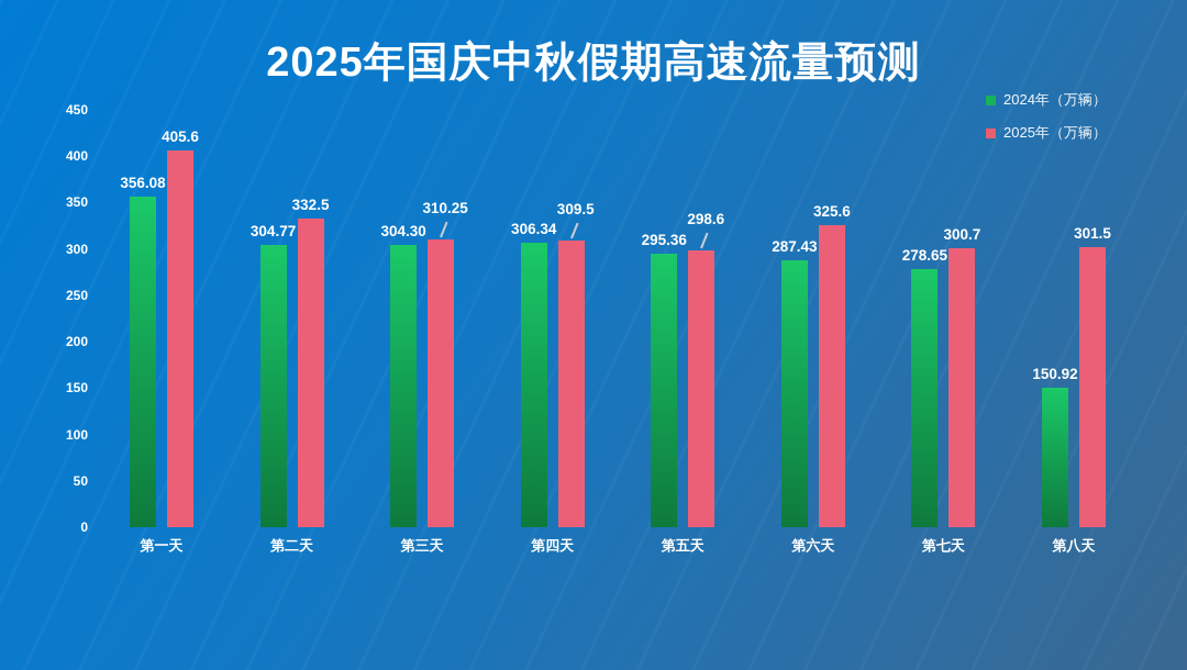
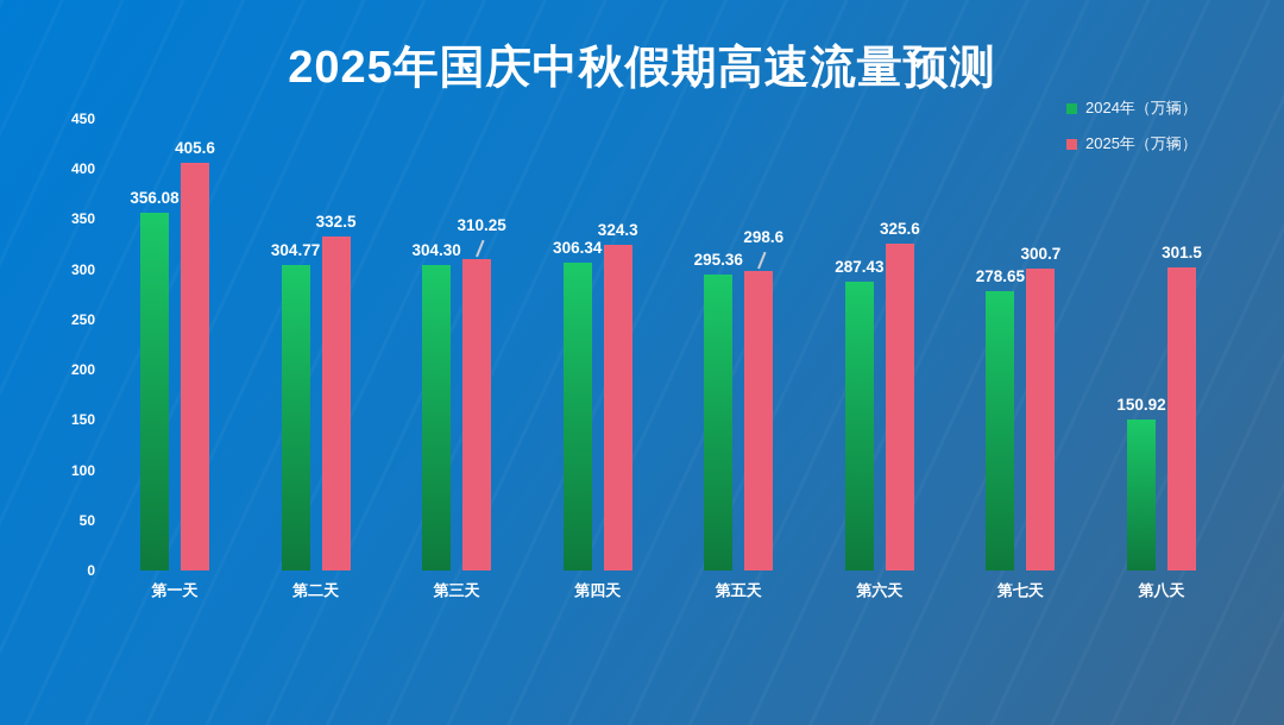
2025年（万辆）/第四天: 309.5 -> 324.3
